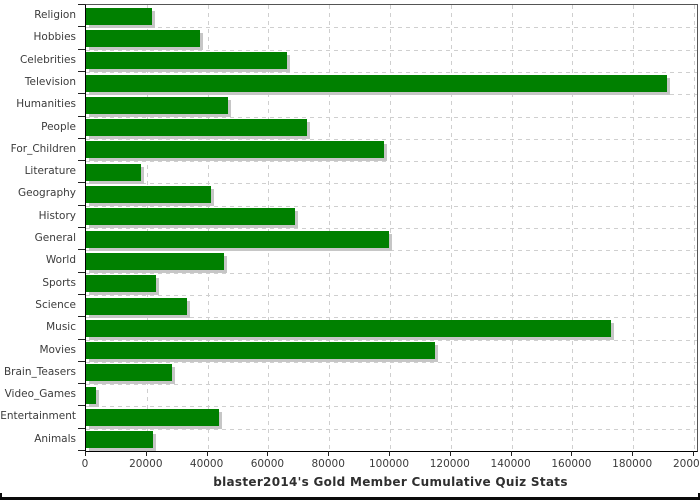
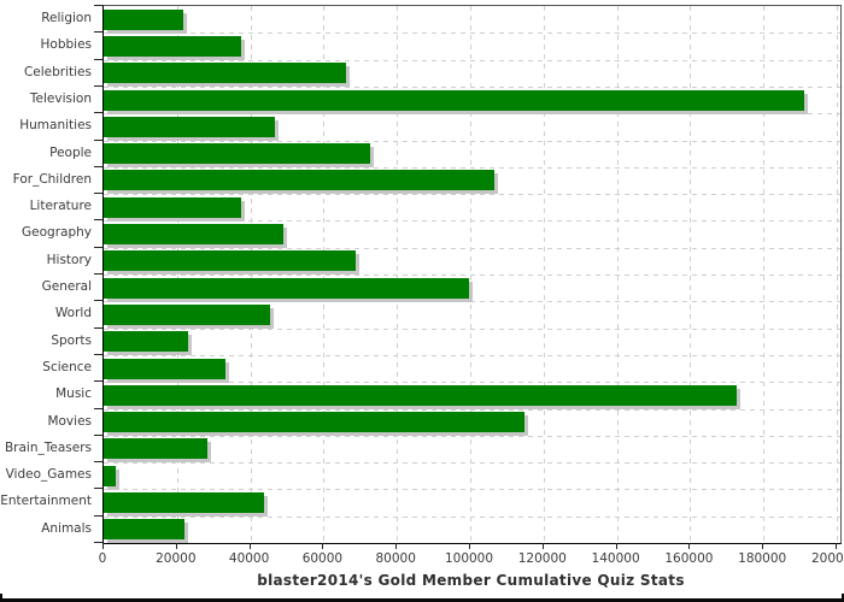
For_Children: 98000 -> 106000
Literature: 18000 -> 38000
Geography: 41000 -> 49000
